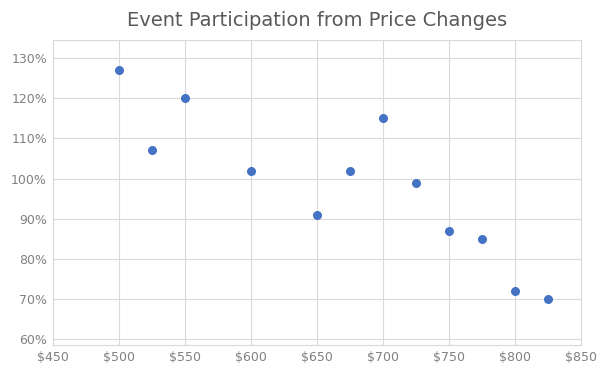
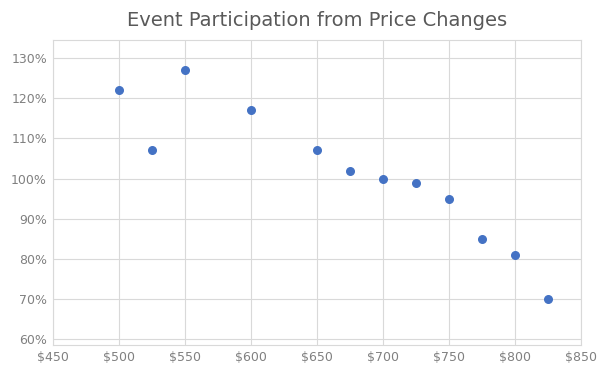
$500: 127% -> 122%
$550: 120% -> 127%
$600: 102% -> 117%
$650: 91% -> 107%
$700: 115% -> 100%
$750: 87% -> 95%
$800: 72% -> 81%
